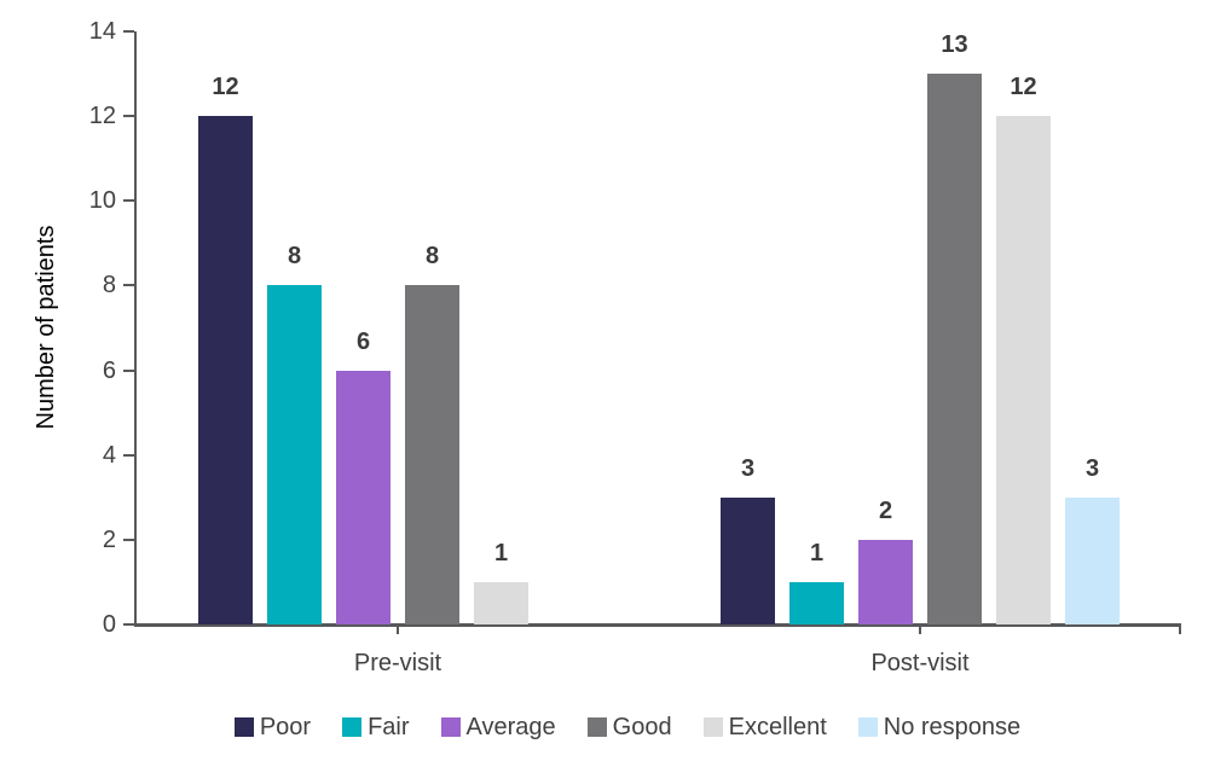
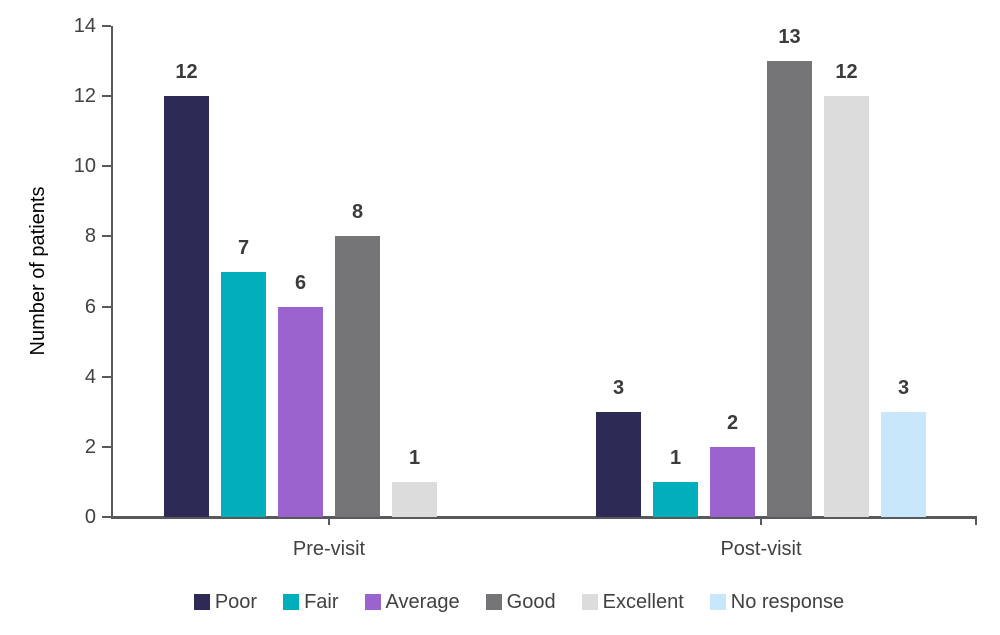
Fair/Pre-visit: 8 -> 7
